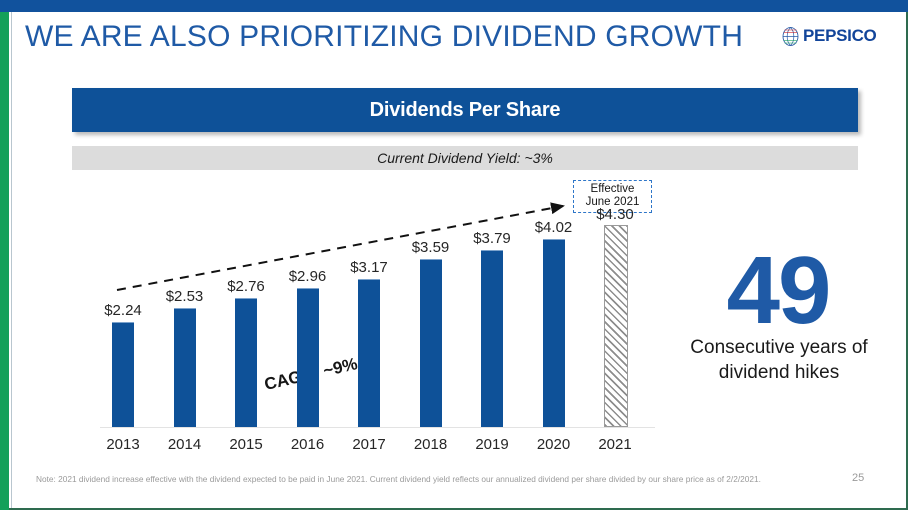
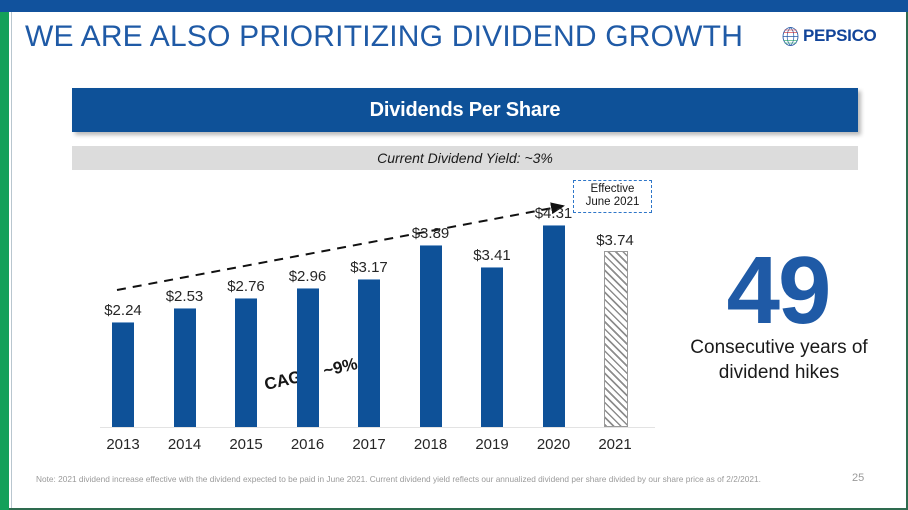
2018: $3.59 -> $3.89
2019: $3.79 -> $3.41
2020: $4.02 -> $4.31
2021: $4.30 -> $3.74
